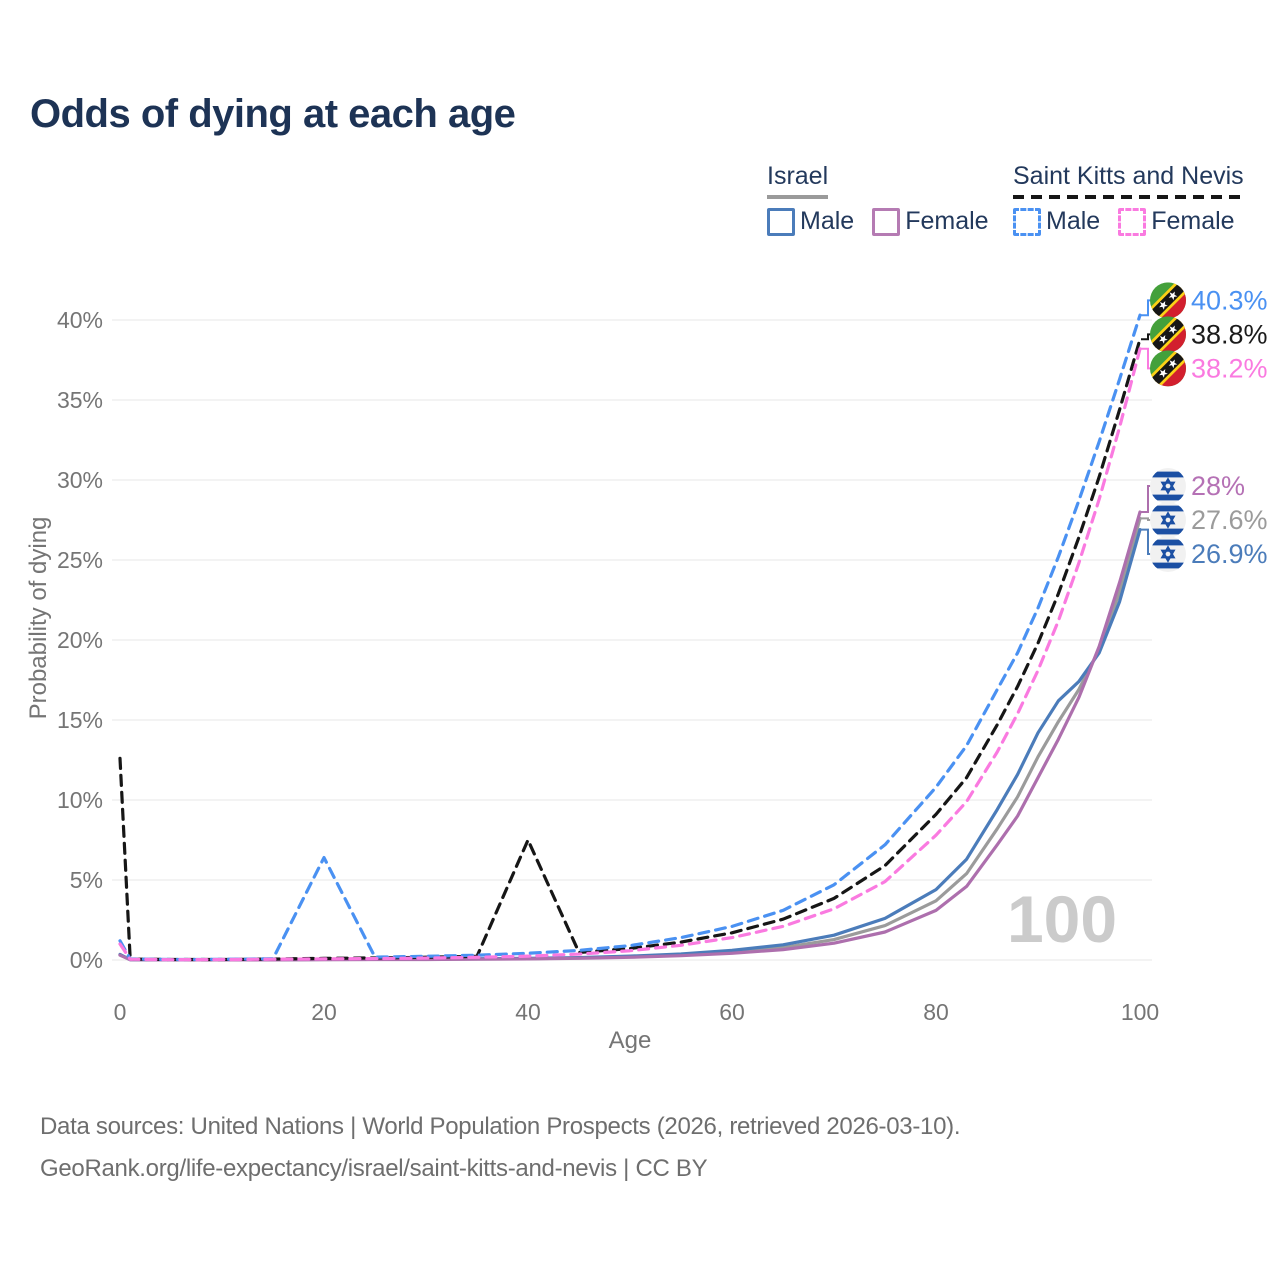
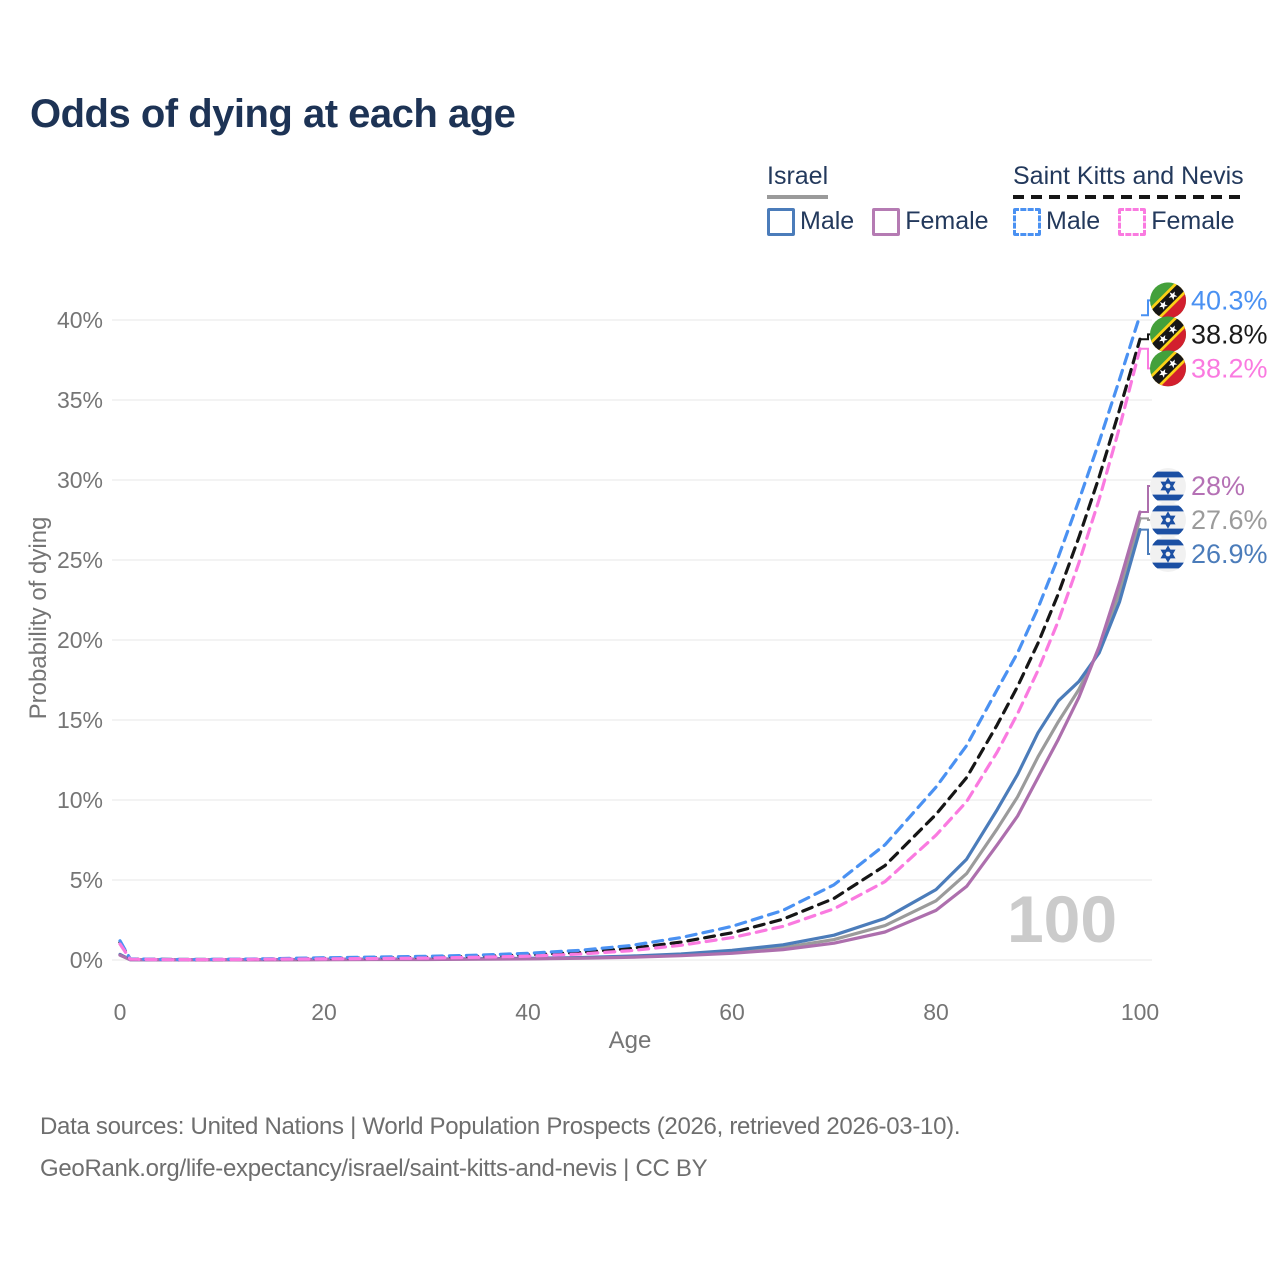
Saint Kitts and Nevis/0: 12.6% -> 1.1%
Saint Kitts and Nevis Male/20: 6.4% -> 0.1%
Saint Kitts and Nevis/40: 7.5% -> 0.3%
